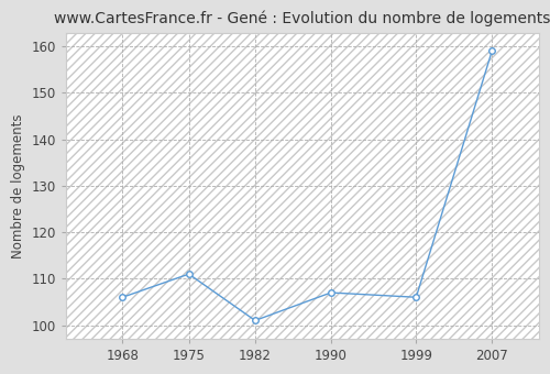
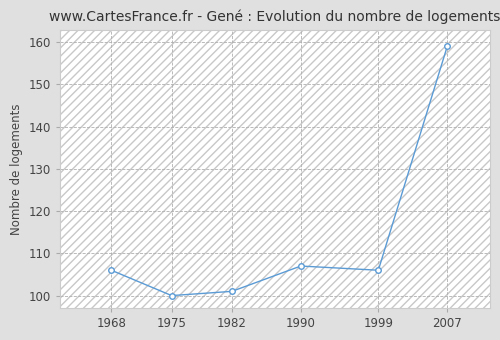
1975: 111 -> 100
